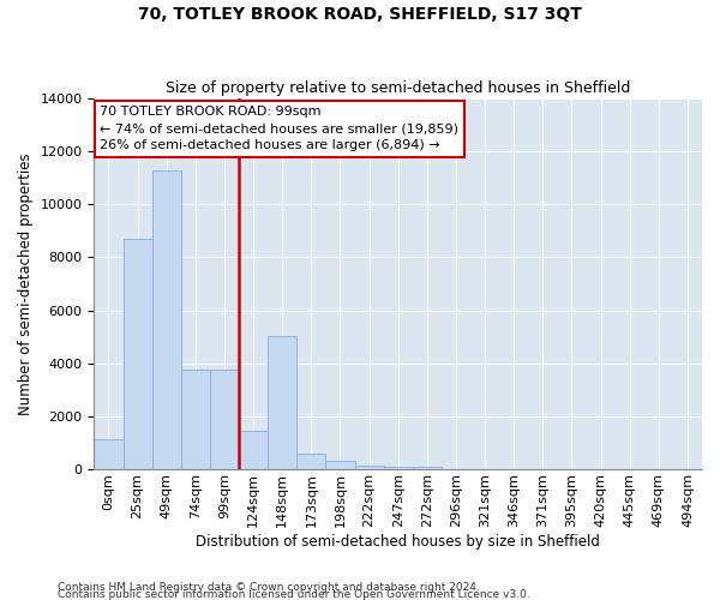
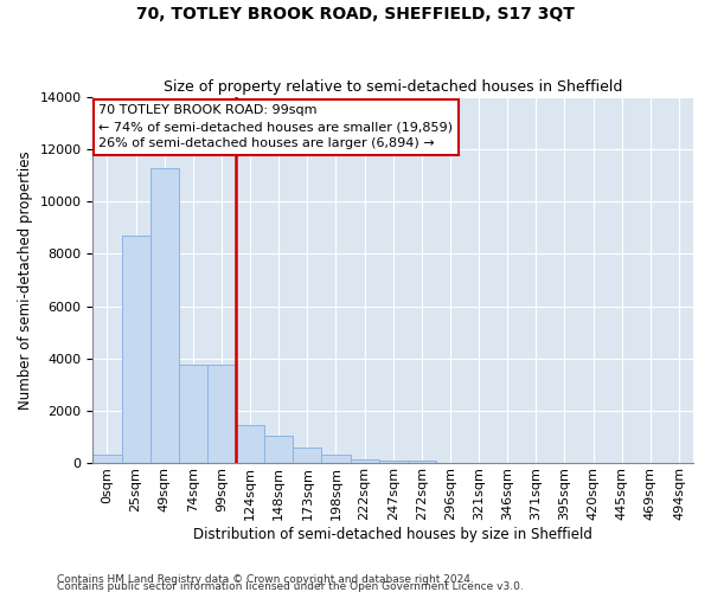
0sqm: 1150 -> 300
148sqm: 5050 -> 1050
